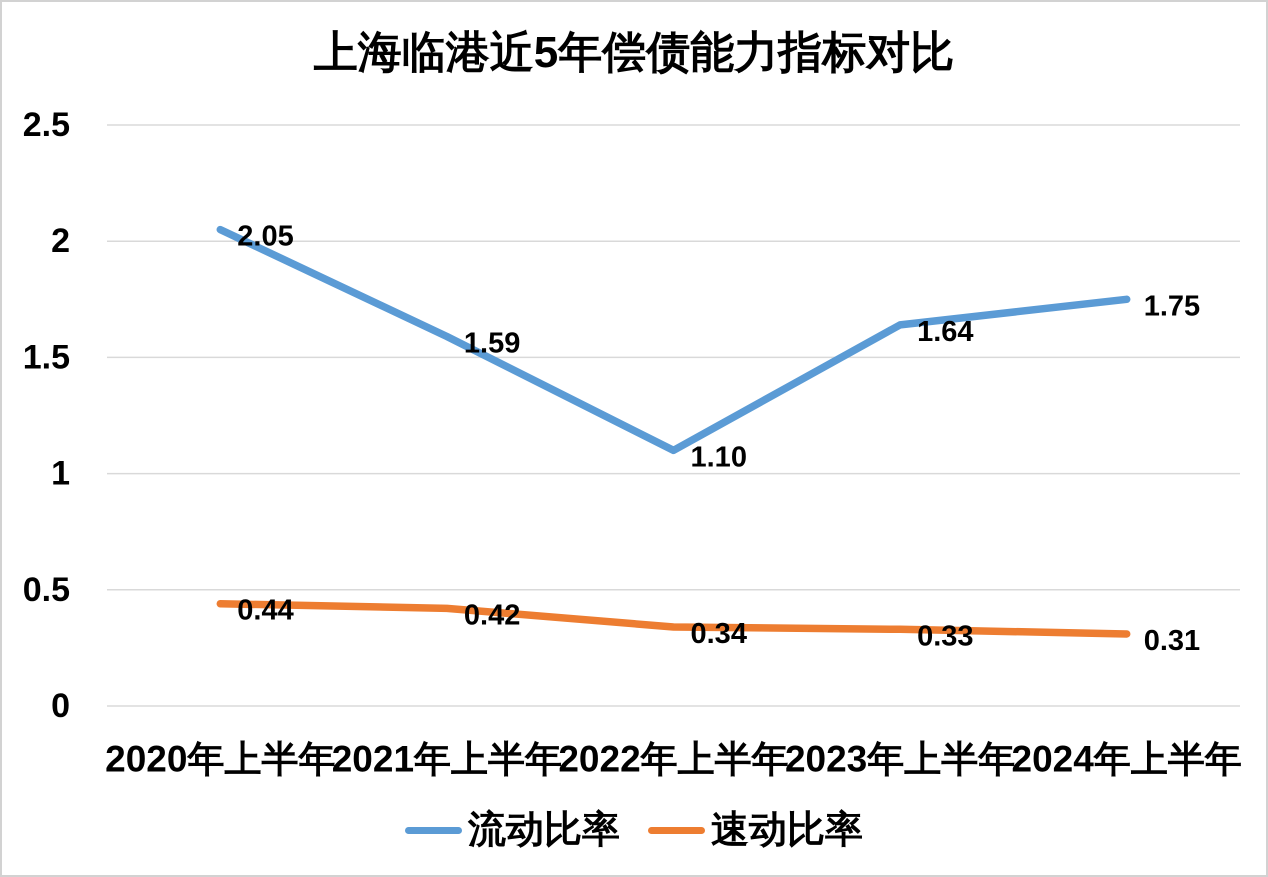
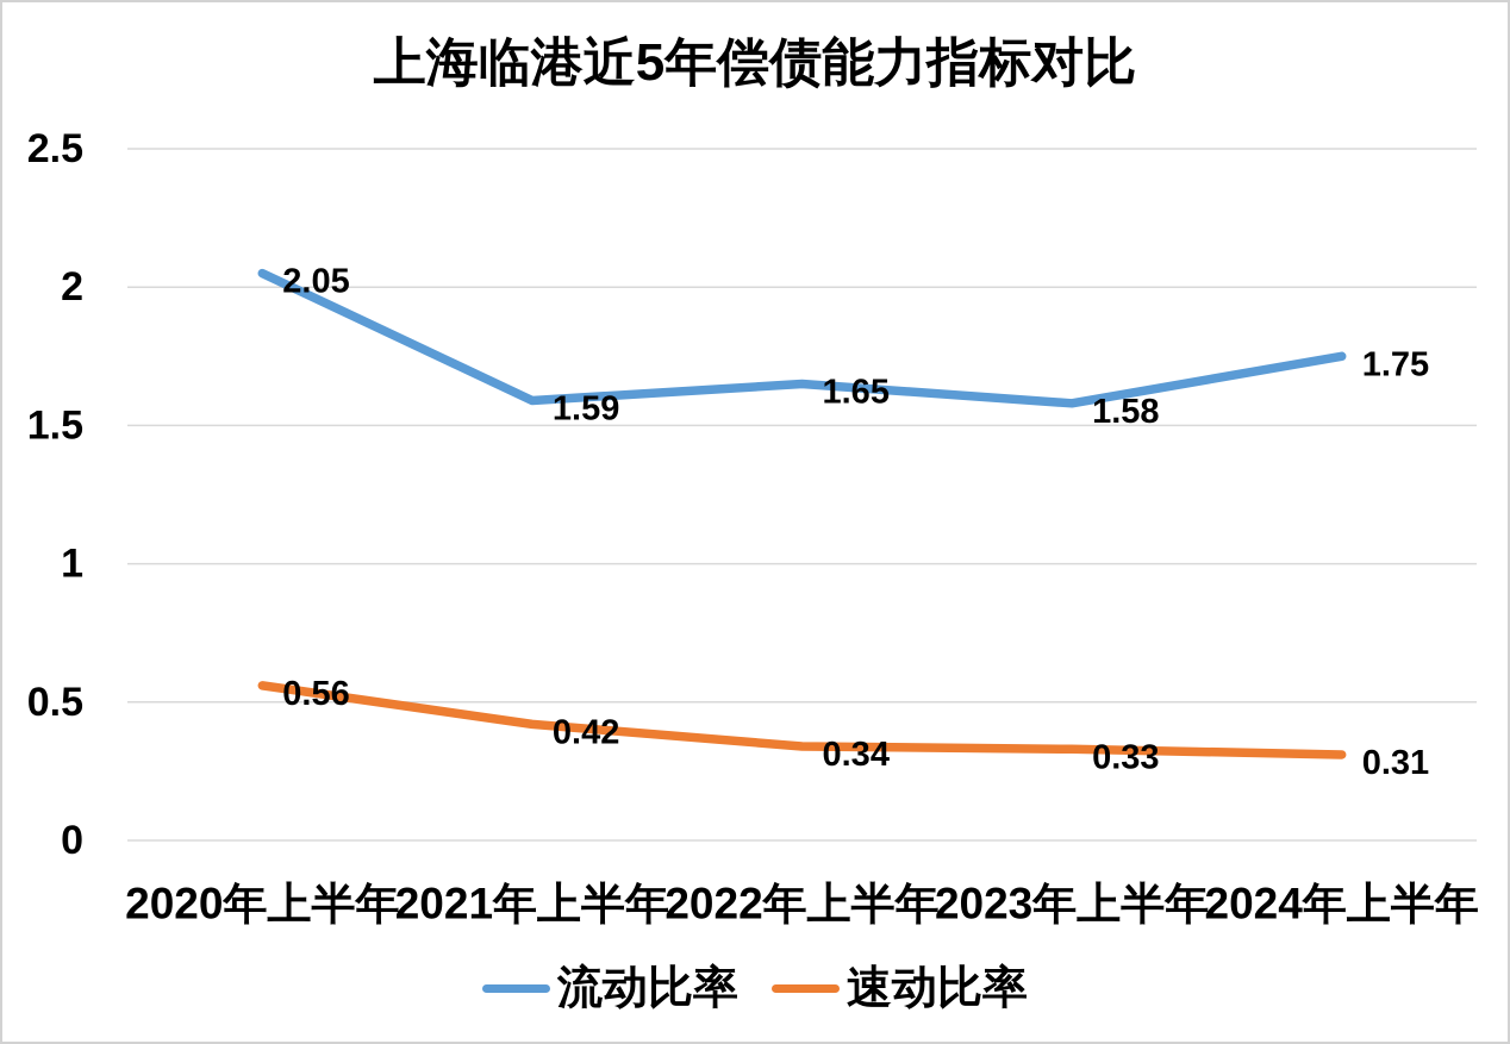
速动比率/2020年上半年: 0.44 -> 0.56
流动比率/2022年上半年: 1.10 -> 1.65
流动比率/2023年上半年: 1.64 -> 1.58
